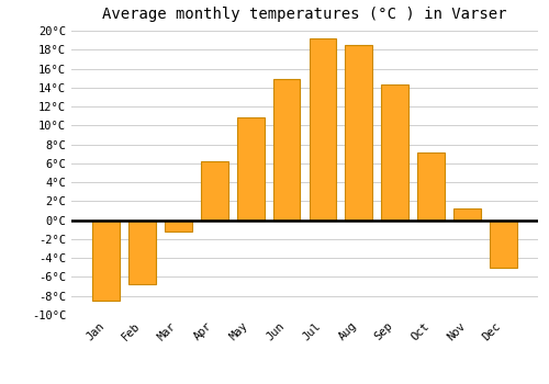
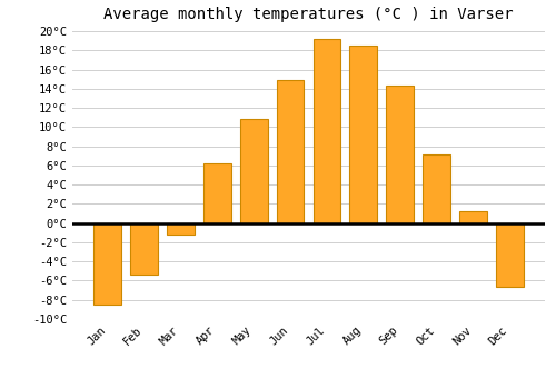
Feb: -6.8°C -> -5.4°C
Dec: -5.0°C -> -6.6°C
